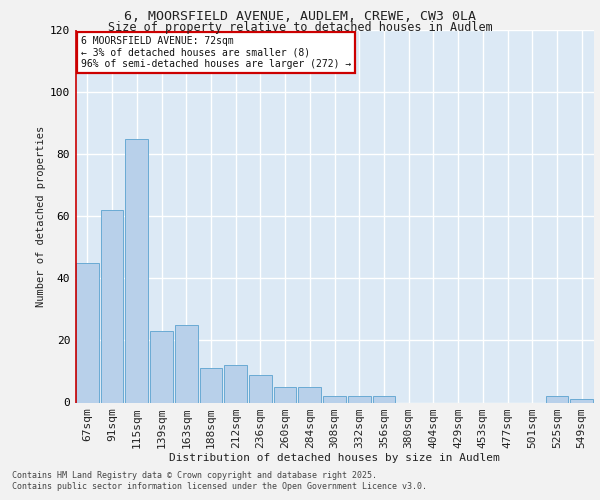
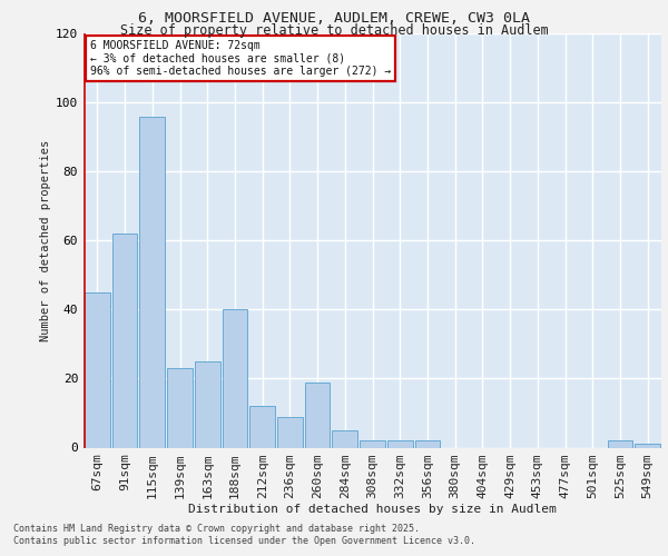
115sqm: 85 -> 96
188sqm: 11 -> 40
260sqm: 5 -> 19
